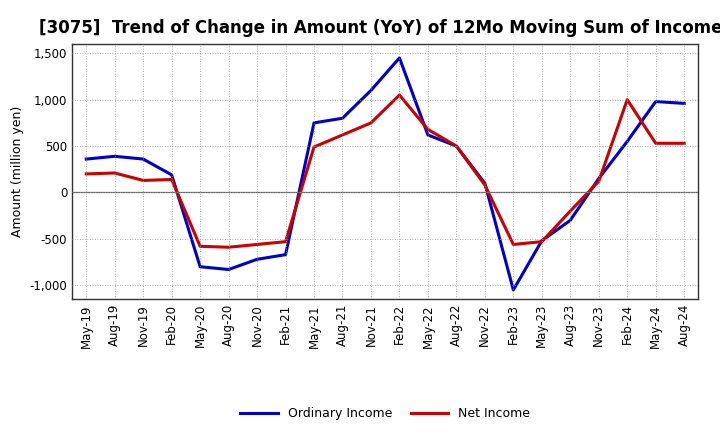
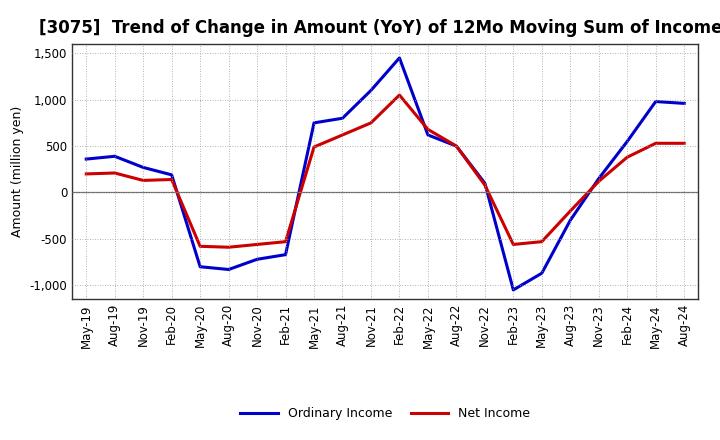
Ordinary Income/Nov-19: 360 -> 270
Ordinary Income/May-23: -520 -> -870
Net Income/Feb-24: 1,000 -> 380
